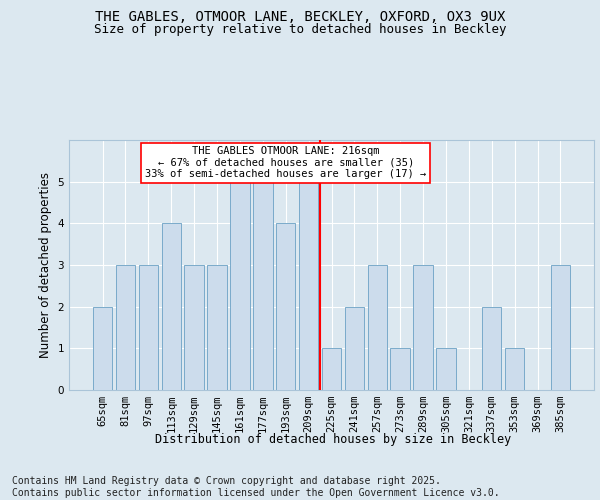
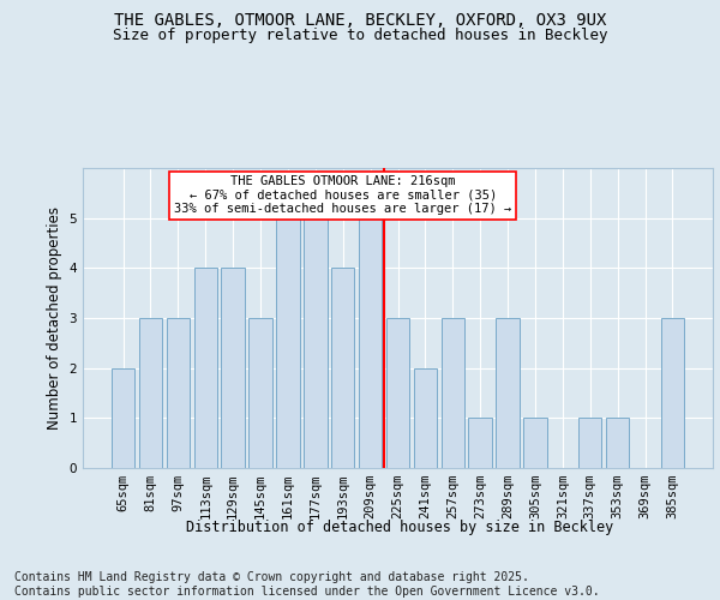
129sqm: 3 -> 4
225sqm: 1 -> 3
337sqm: 2 -> 1
